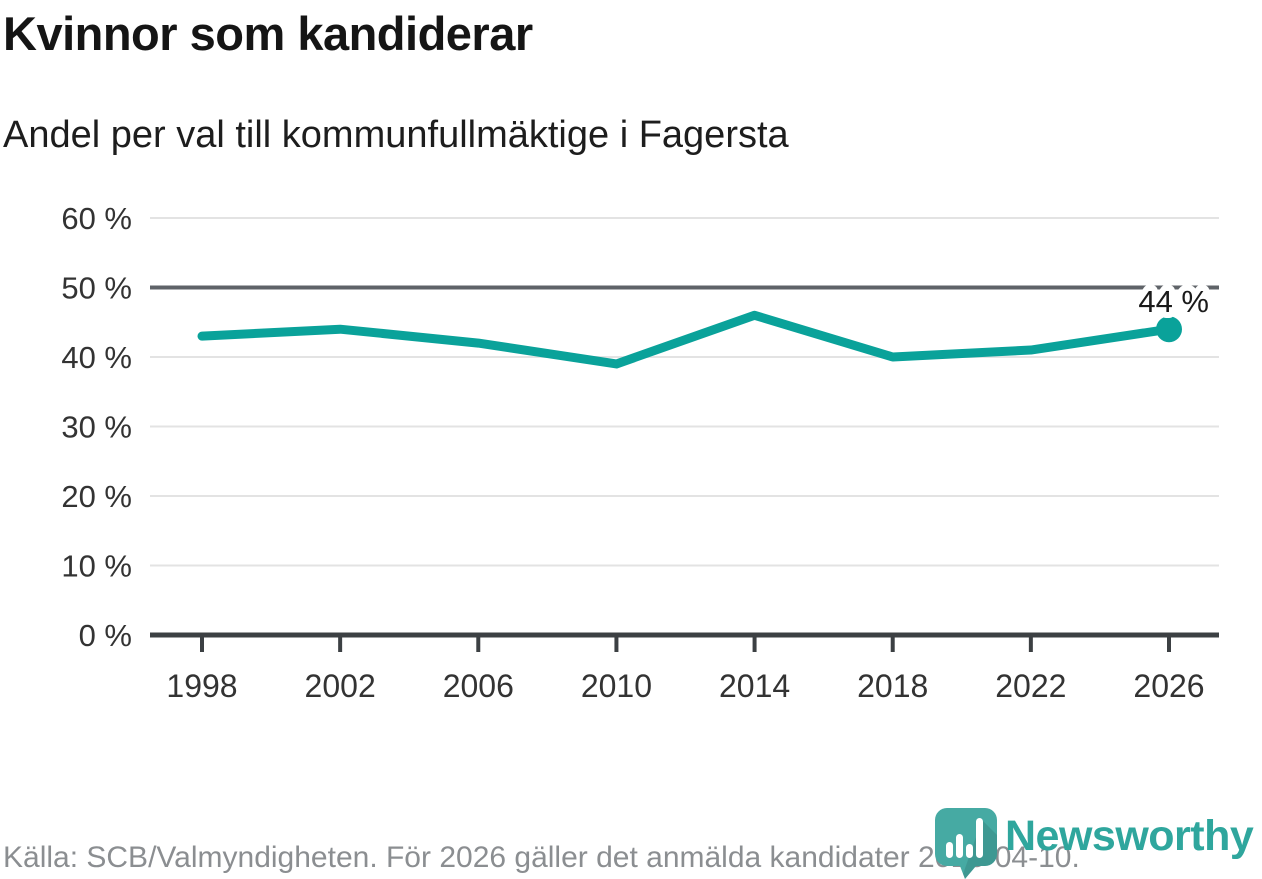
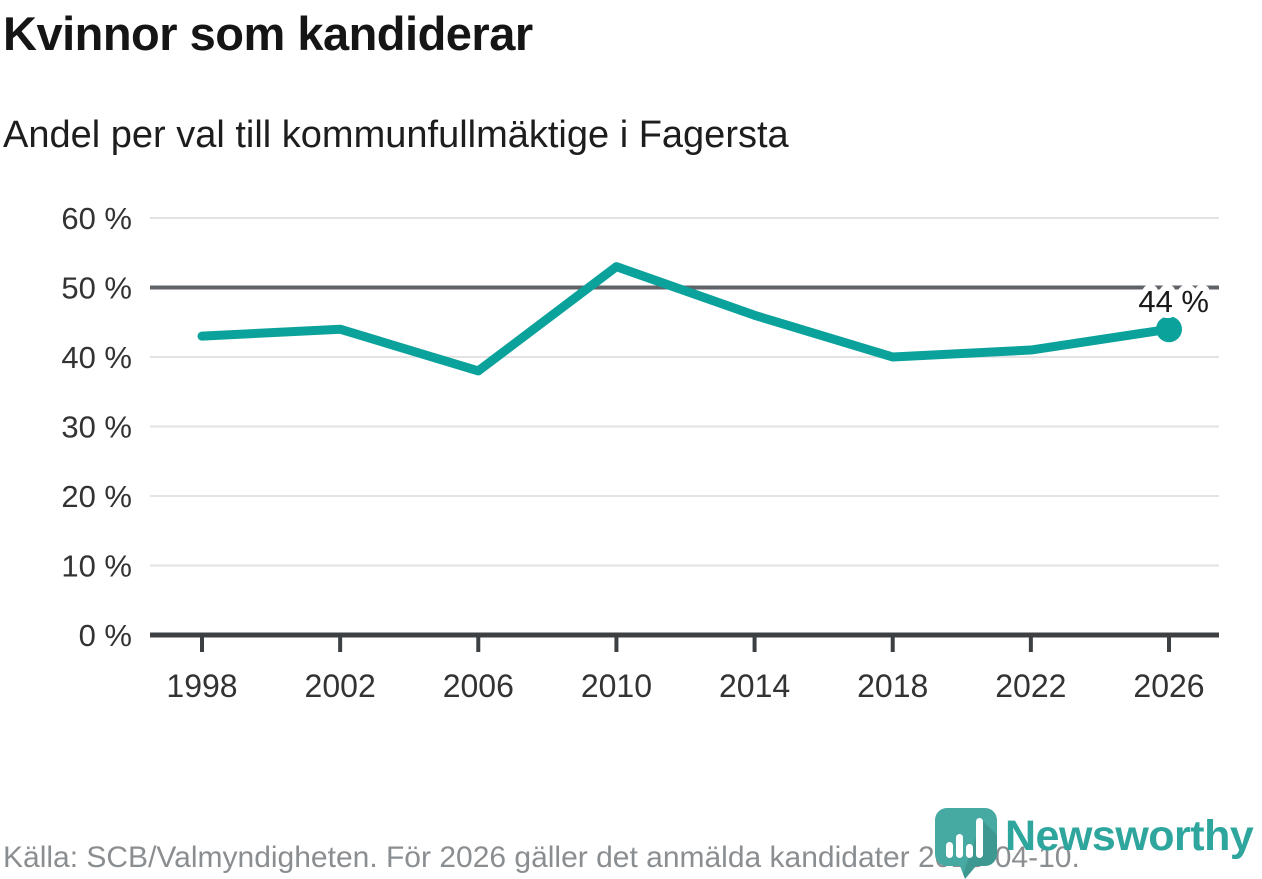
2006: 42% -> 38%
2010: 39% -> 53%
